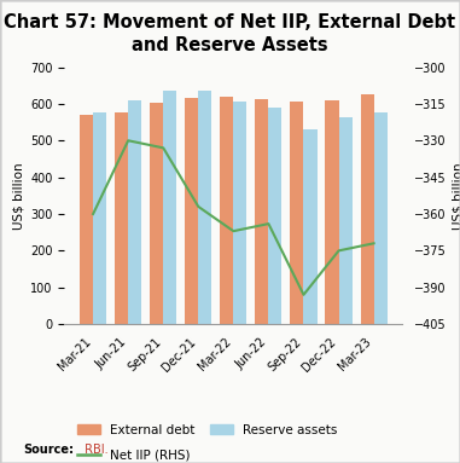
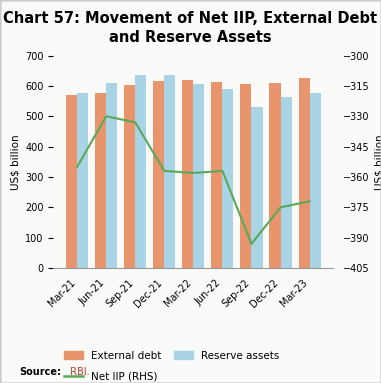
Net IIP (RHS)/Mar-21: -360 -> -355
Net IIP (RHS)/Mar-22: -367 -> -358
Net IIP (RHS)/Jun-22: -364 -> -357
